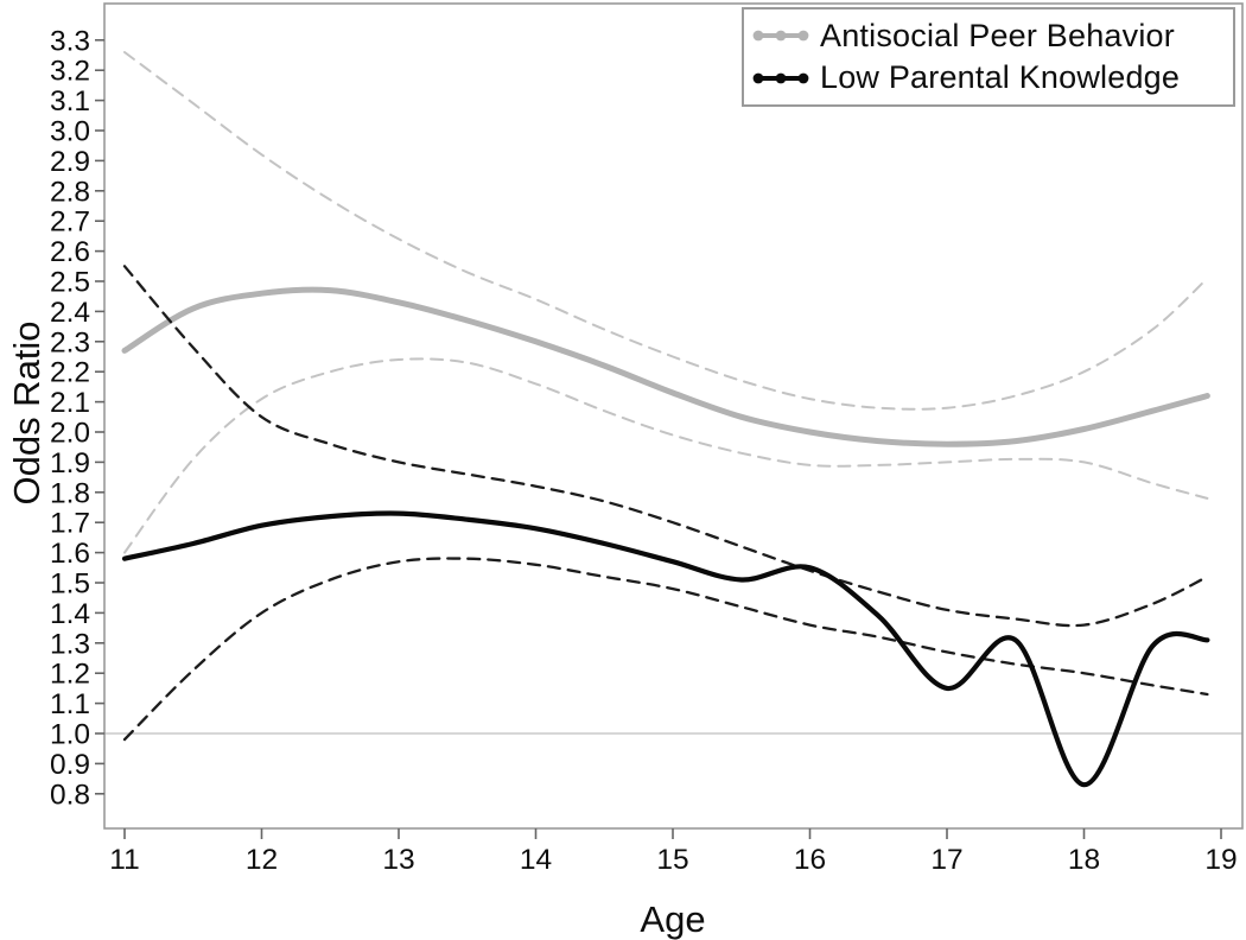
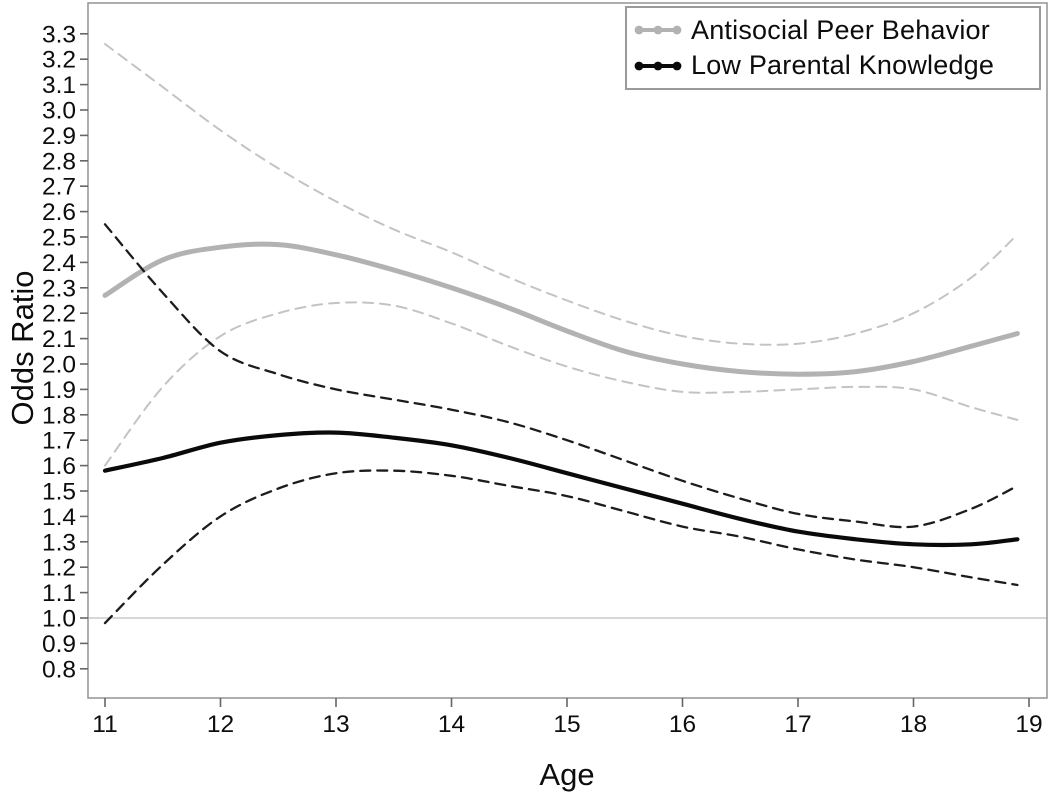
Low Parental Knowledge/16: 1.55 -> 1.45
Low Parental Knowledge/17: 1.15 -> 1.34
Low Parental Knowledge/18: 0.83 -> 1.29
